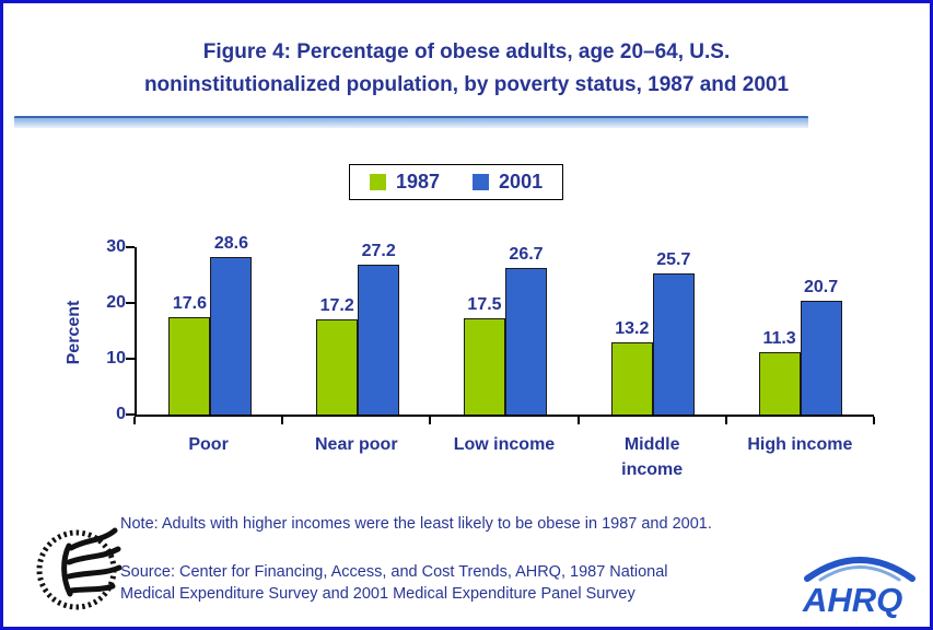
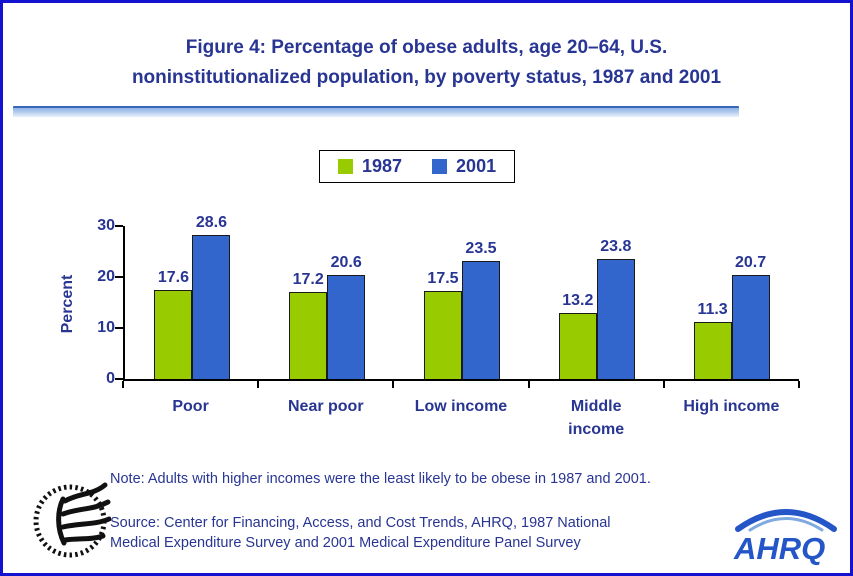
2001/Near poor: 27.2 -> 20.6
2001/Low income: 26.7 -> 23.5
2001/Middle income: 25.7 -> 23.8
